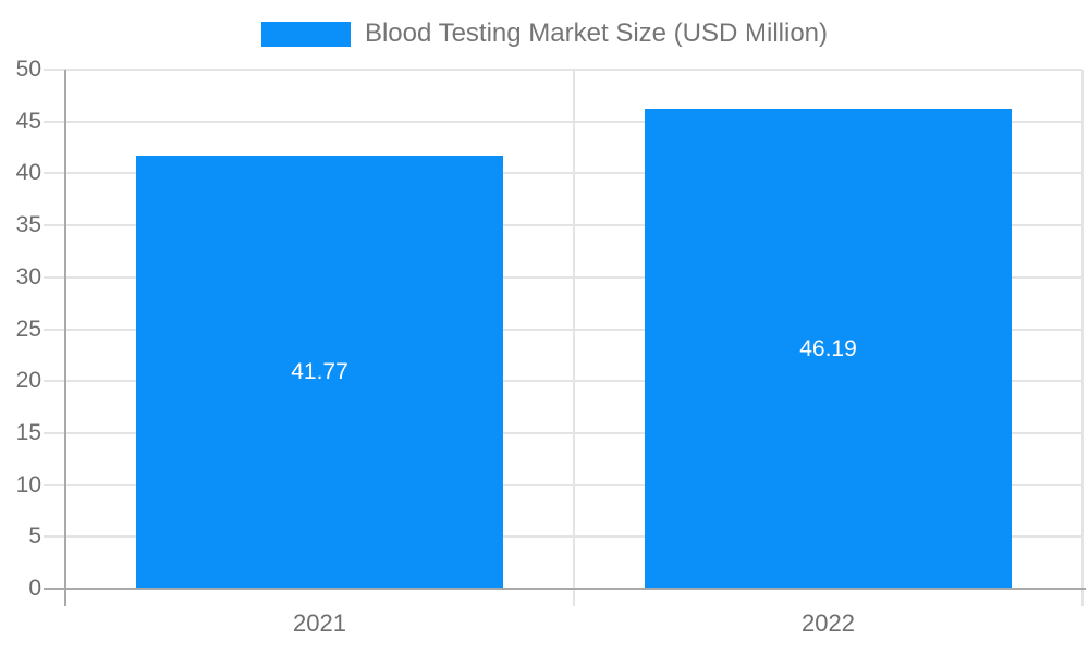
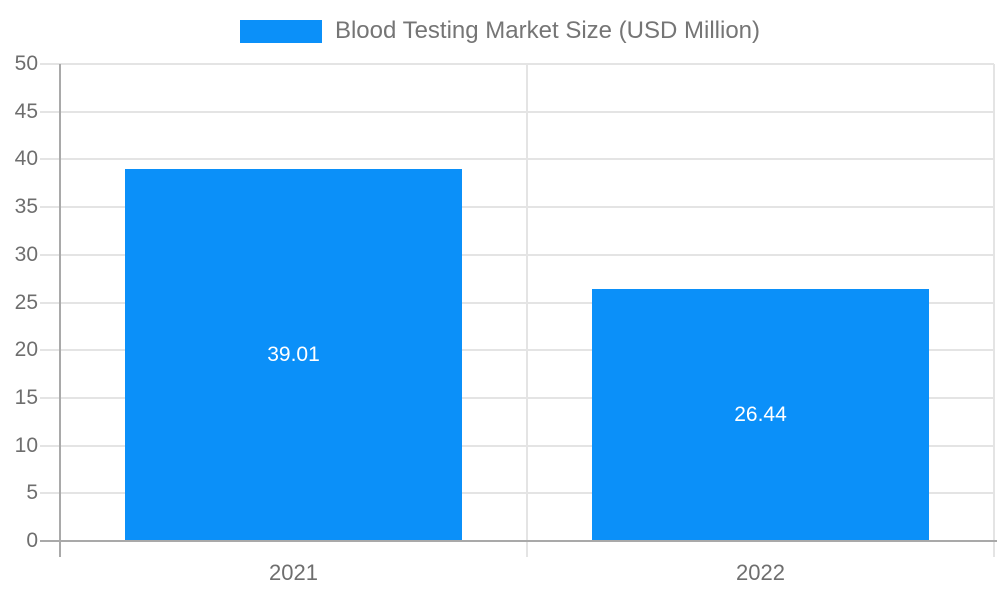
2021: 41.77 -> 39.01
2022: 46.19 -> 26.44
